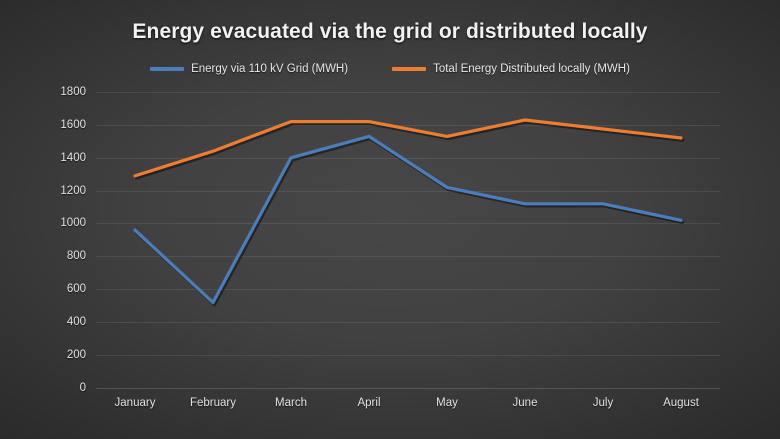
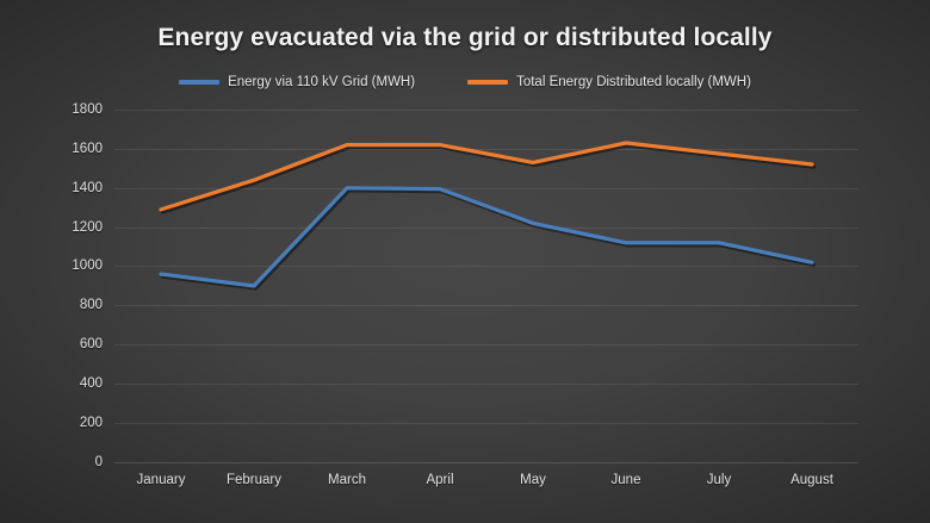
Energy via 110 kV Grid (MWH)/February: 520 -> 900
Energy via 110 kV Grid (MWH)/April: 1530 -> 1400
